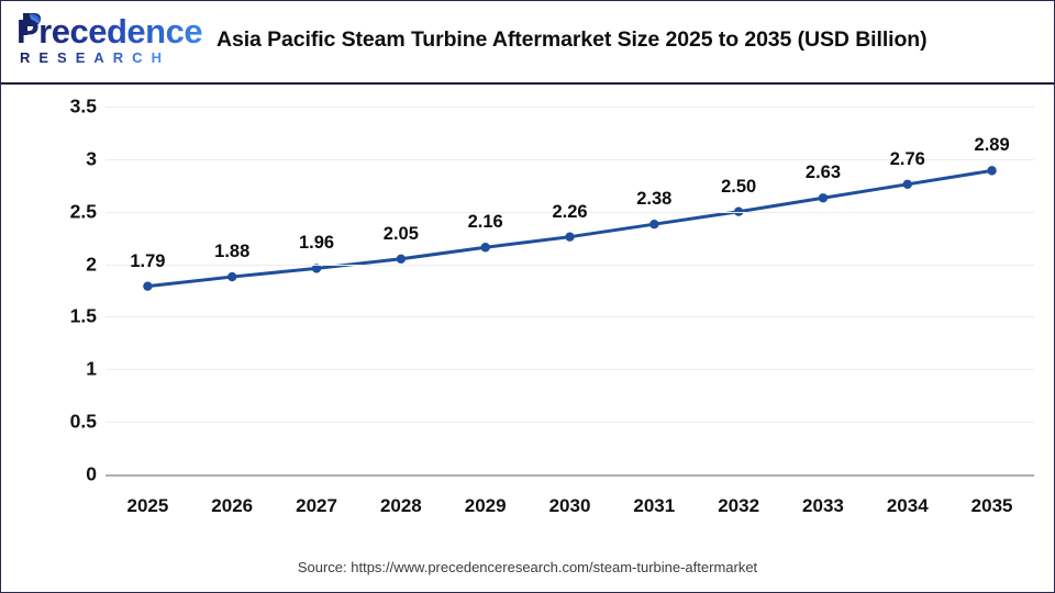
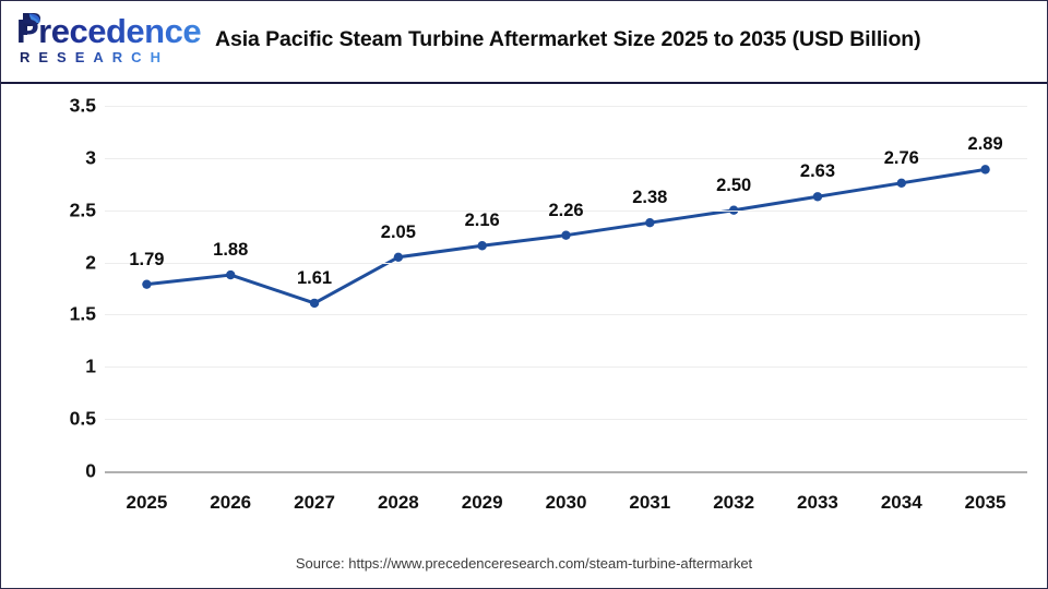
2027: 1.96 -> 1.61
